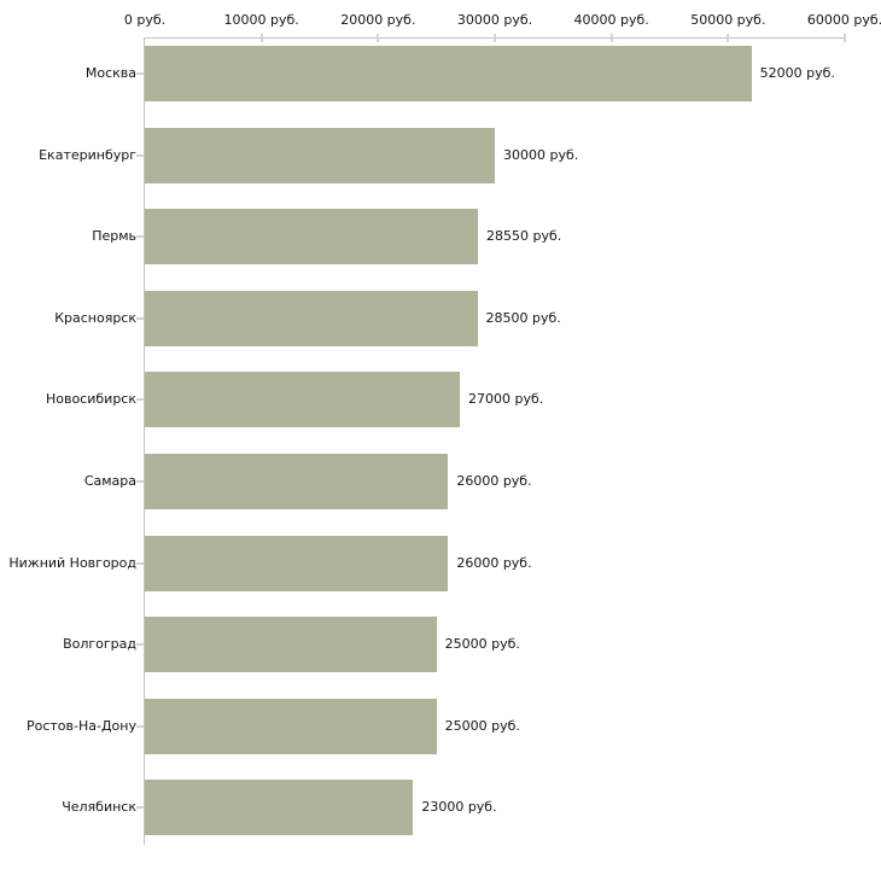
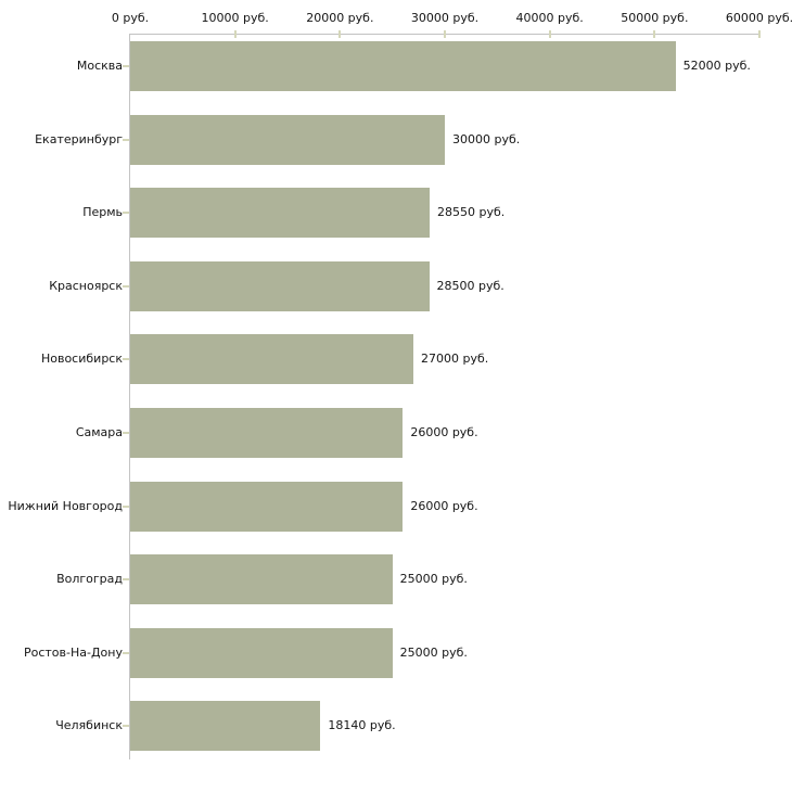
Челябинск: 23000 -> 18140
